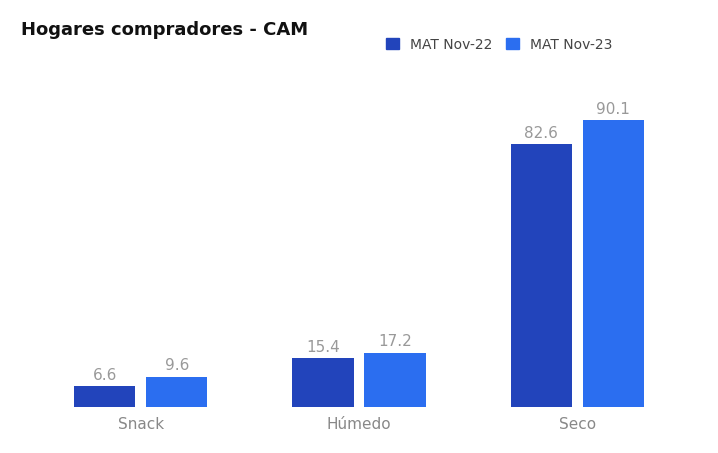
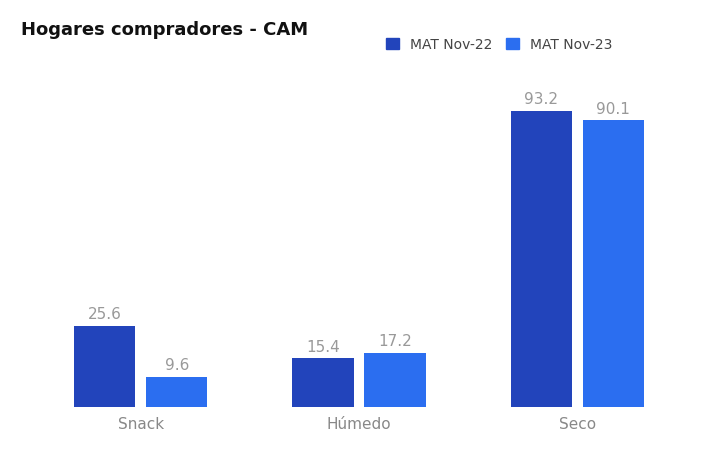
MAT Nov-22/Snack: 6.6 -> 25.6
MAT Nov-22/Seco: 82.6 -> 93.2
